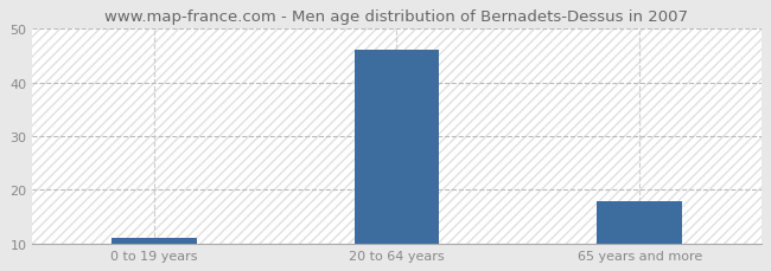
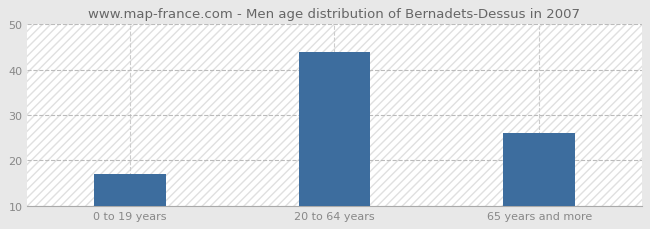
0 to 19 years: 11 -> 17
20 to 64 years: 46 -> 44
65 years and more: 18 -> 26
